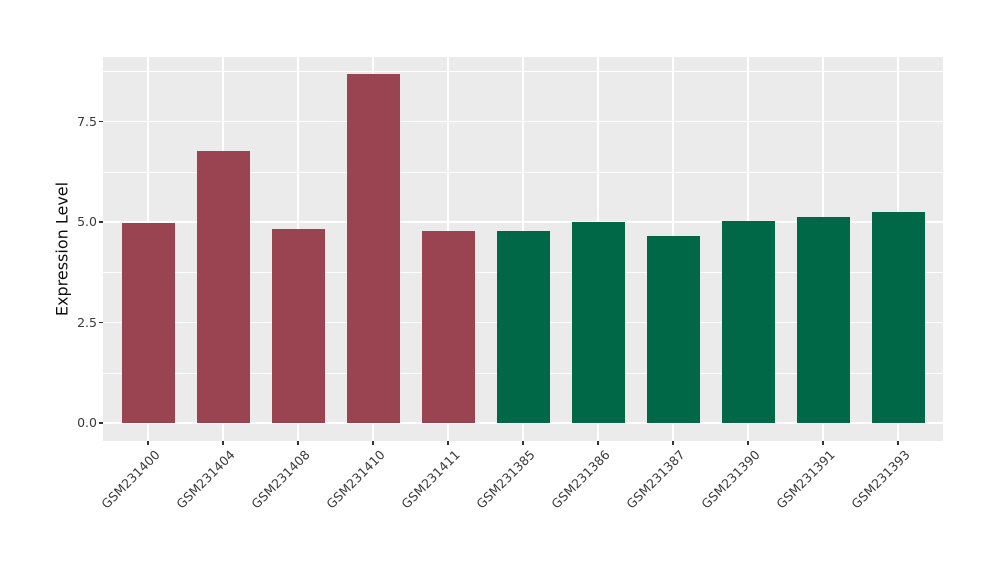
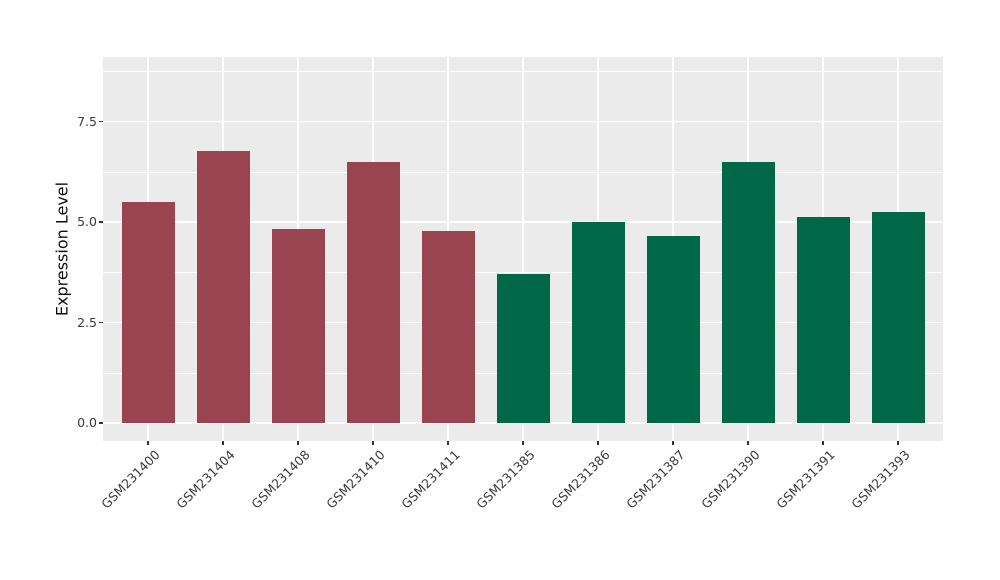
GSM231400: 5.0 -> 5.5
GSM231410: 8.7 -> 6.5
GSM231385: 4.8 -> 3.7
GSM231390: 5.0 -> 6.5
